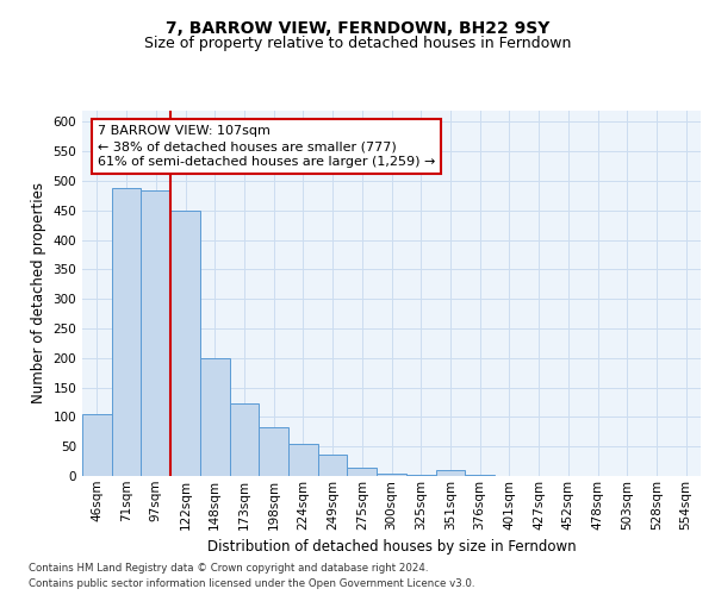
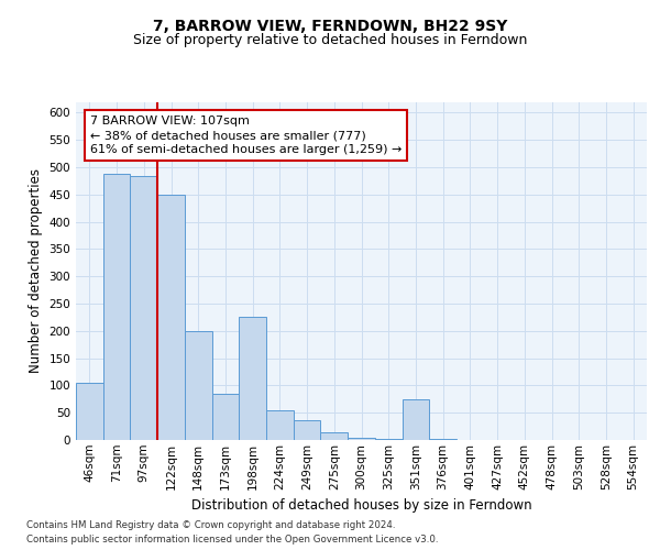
173sqm: 122 -> 85
198sqm: 82 -> 225
351sqm: 10 -> 75
